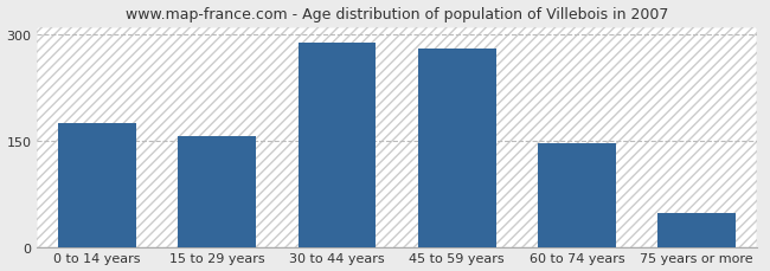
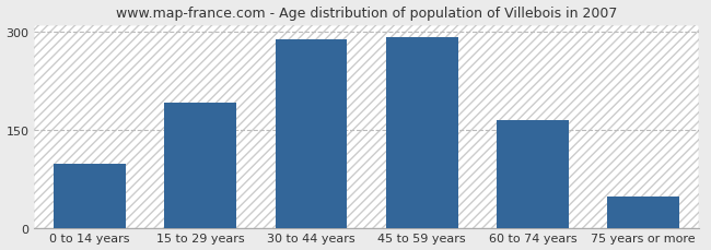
0 to 14 years: 175 -> 98
15 to 29 years: 157 -> 192
45 to 59 years: 280 -> 292
60 to 74 years: 147 -> 164
